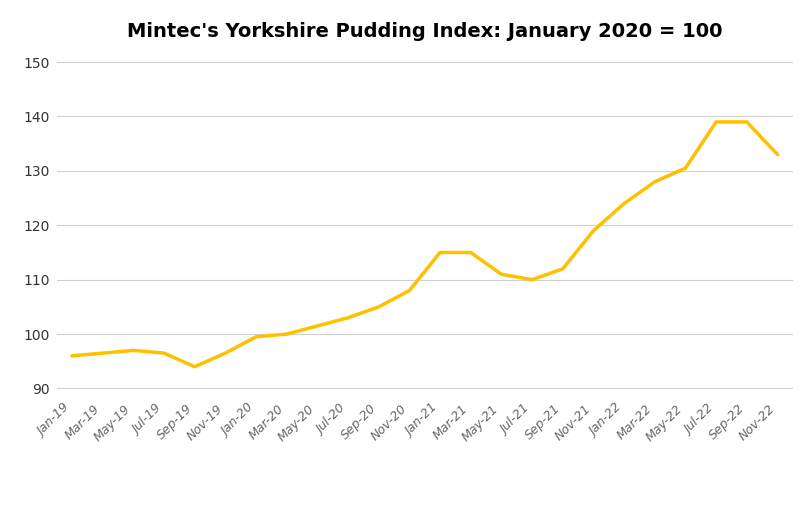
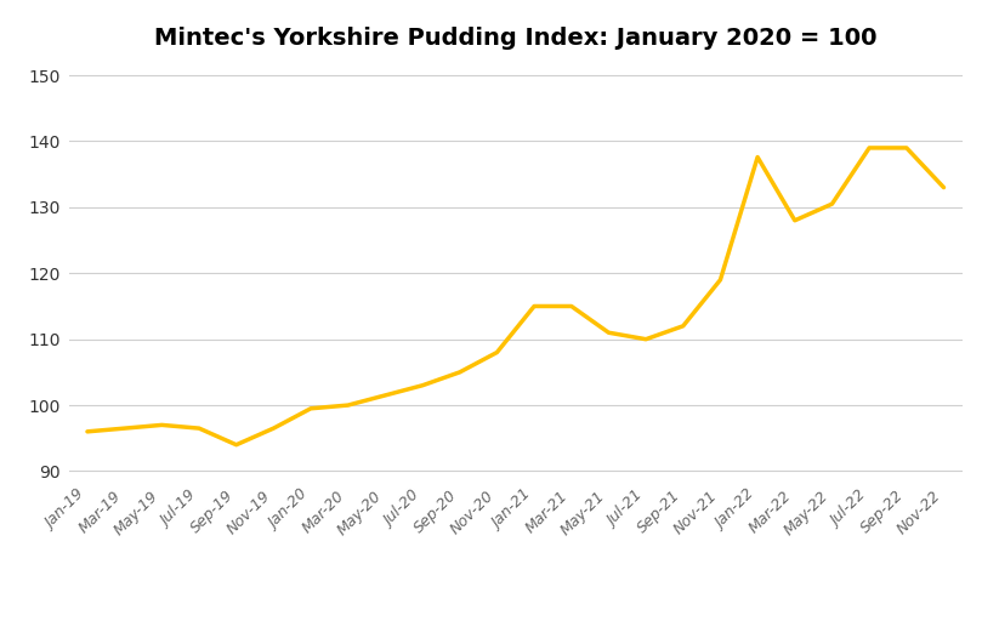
Jan-22: 124.0 -> 137.6
